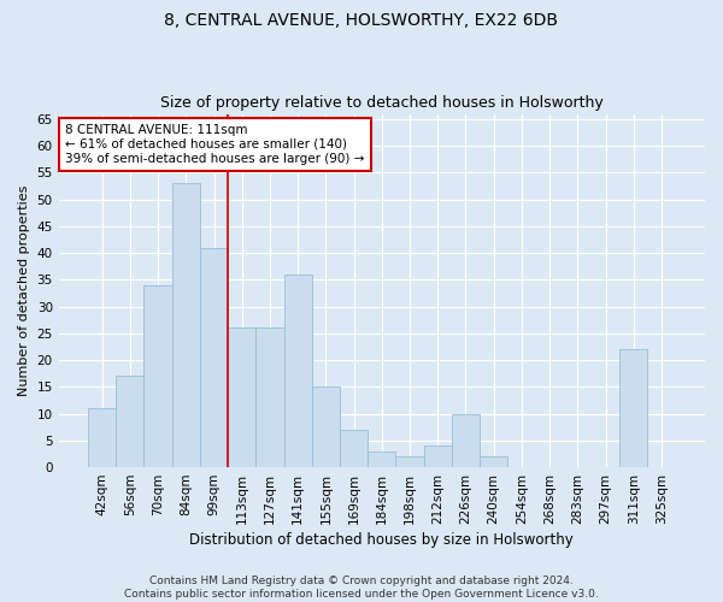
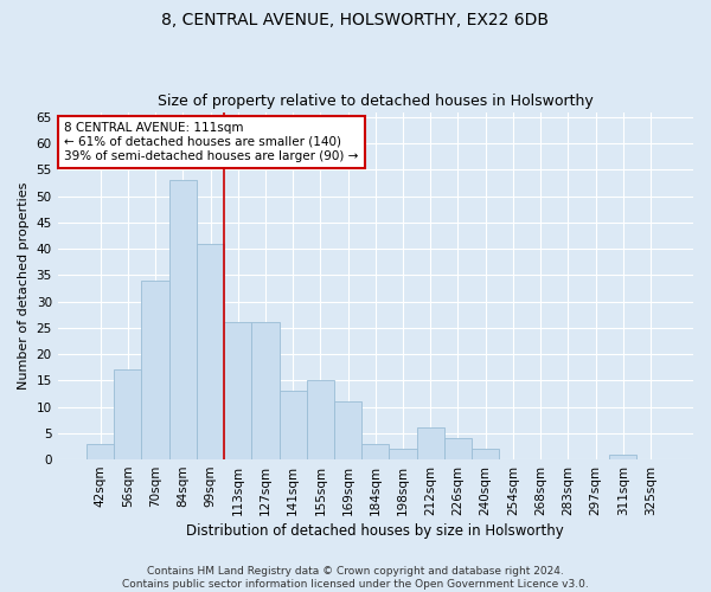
42sqm: 11 -> 3
141sqm: 36 -> 13
169sqm: 7 -> 11
212sqm: 4 -> 6
226sqm: 10 -> 4
311sqm: 22 -> 1
